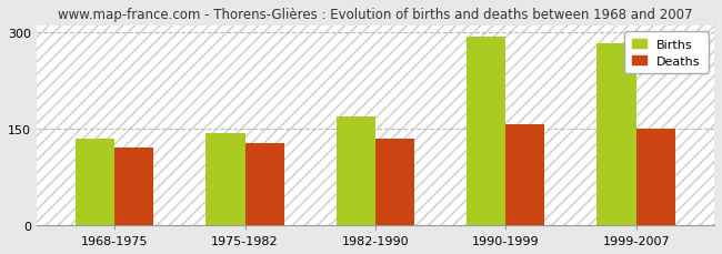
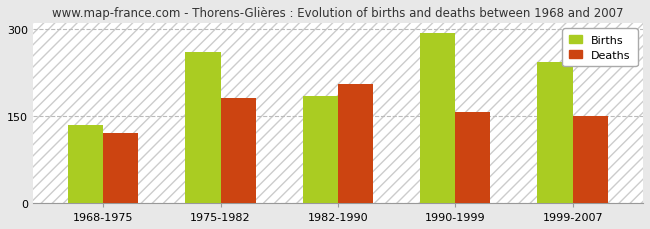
Births/1975-1982: 143 -> 260
Deaths/1975-1982: 128 -> 180
Births/1982-1990: 168 -> 184
Deaths/1982-1990: 135 -> 204
Births/1999-2007: 282 -> 242
